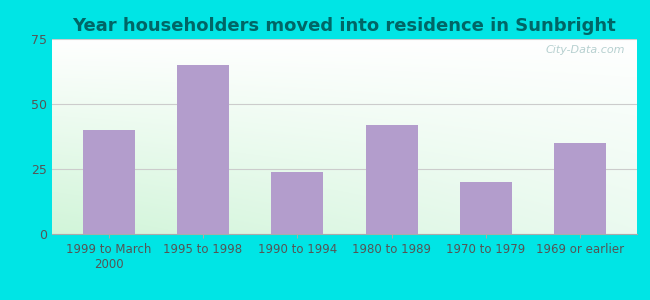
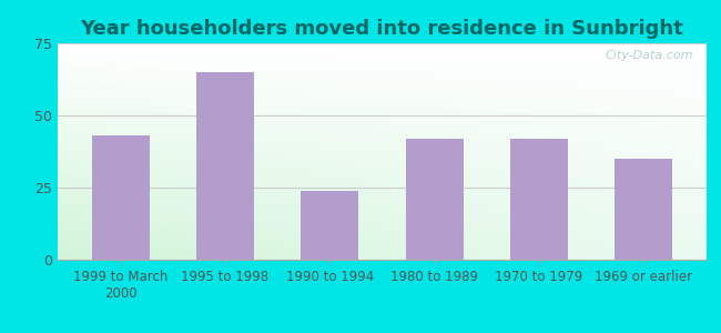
1999 to March 2000: 40 -> 43
1970 to 1979: 20 -> 42
